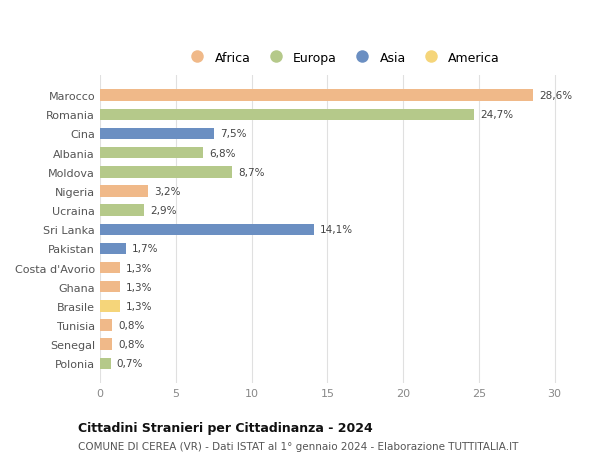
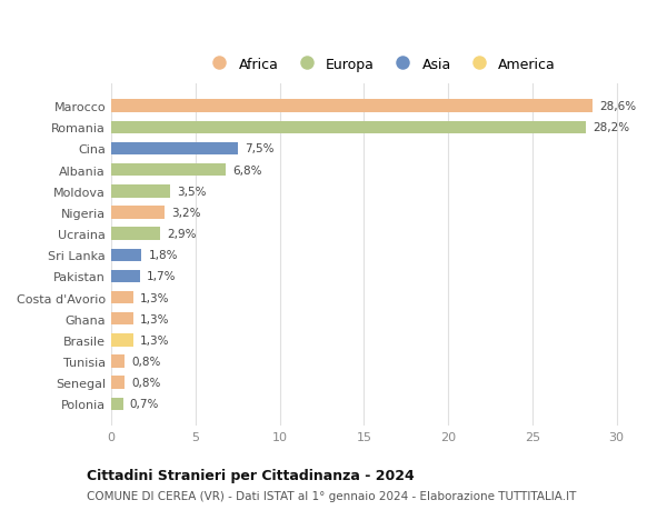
Romania: 24,7% -> 28,2%
Moldova: 8,7% -> 3,5%
Sri Lanka: 14,1% -> 1,8%
